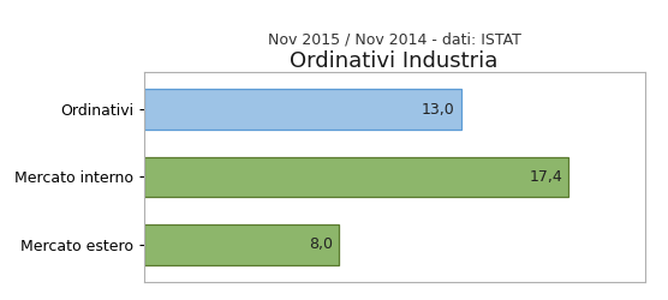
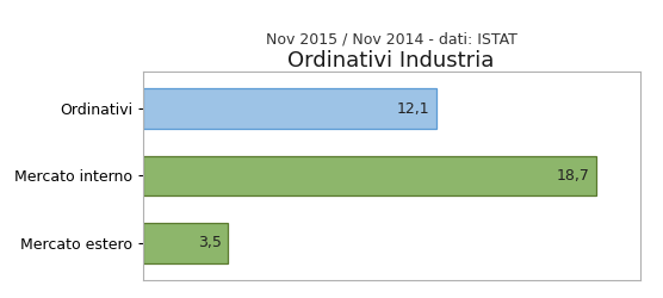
Ordinativi: 13,0 -> 12,1
Mercato interno: 17,4 -> 18,7
Mercato estero: 8,0 -> 3,5
